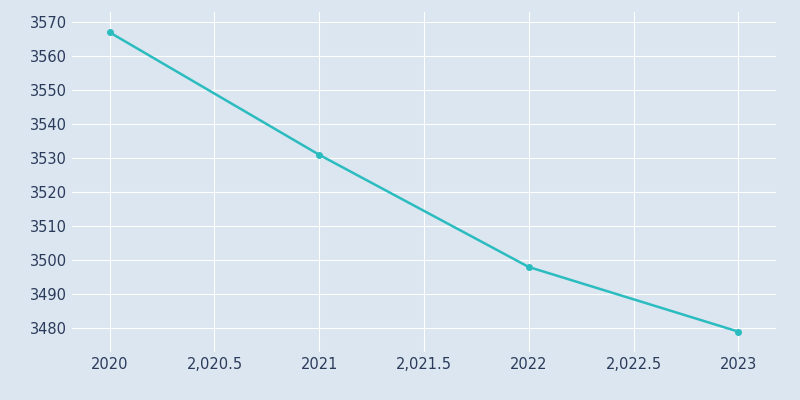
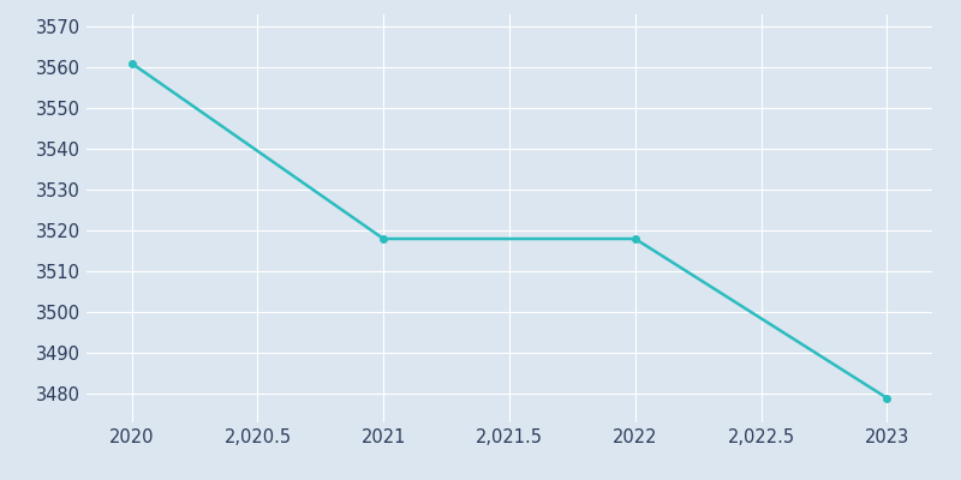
2020: 3567 -> 3561
2021: 3531 -> 3518
2022: 3498 -> 3518
